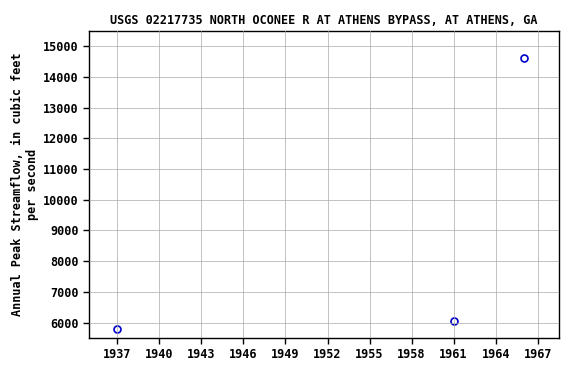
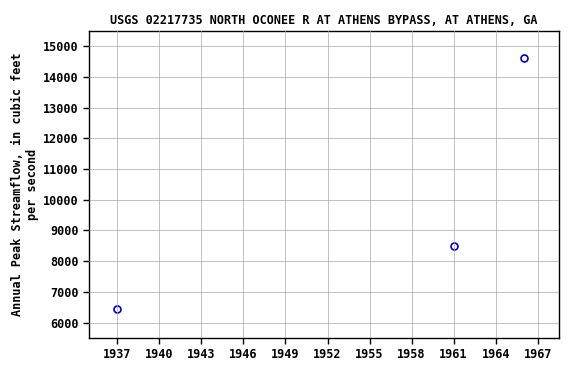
1937: 5800 -> 6450
1961: 6050 -> 8500
